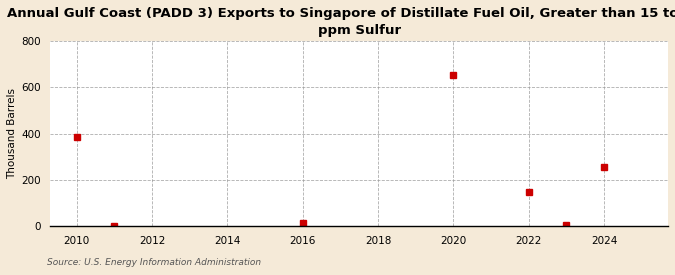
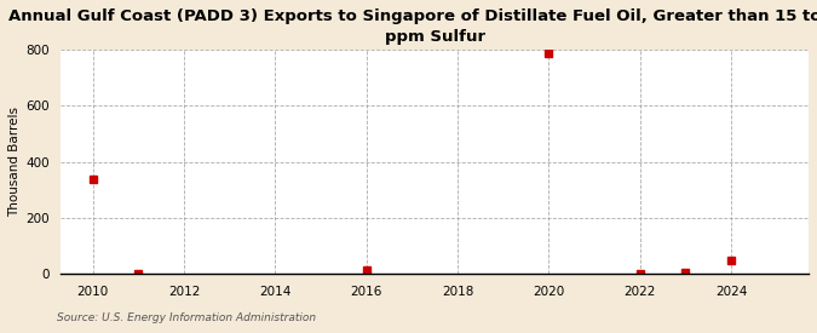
2010: 385 -> 340
2020: 655 -> 785
2022: 150 -> 2
2024: 255 -> 50
